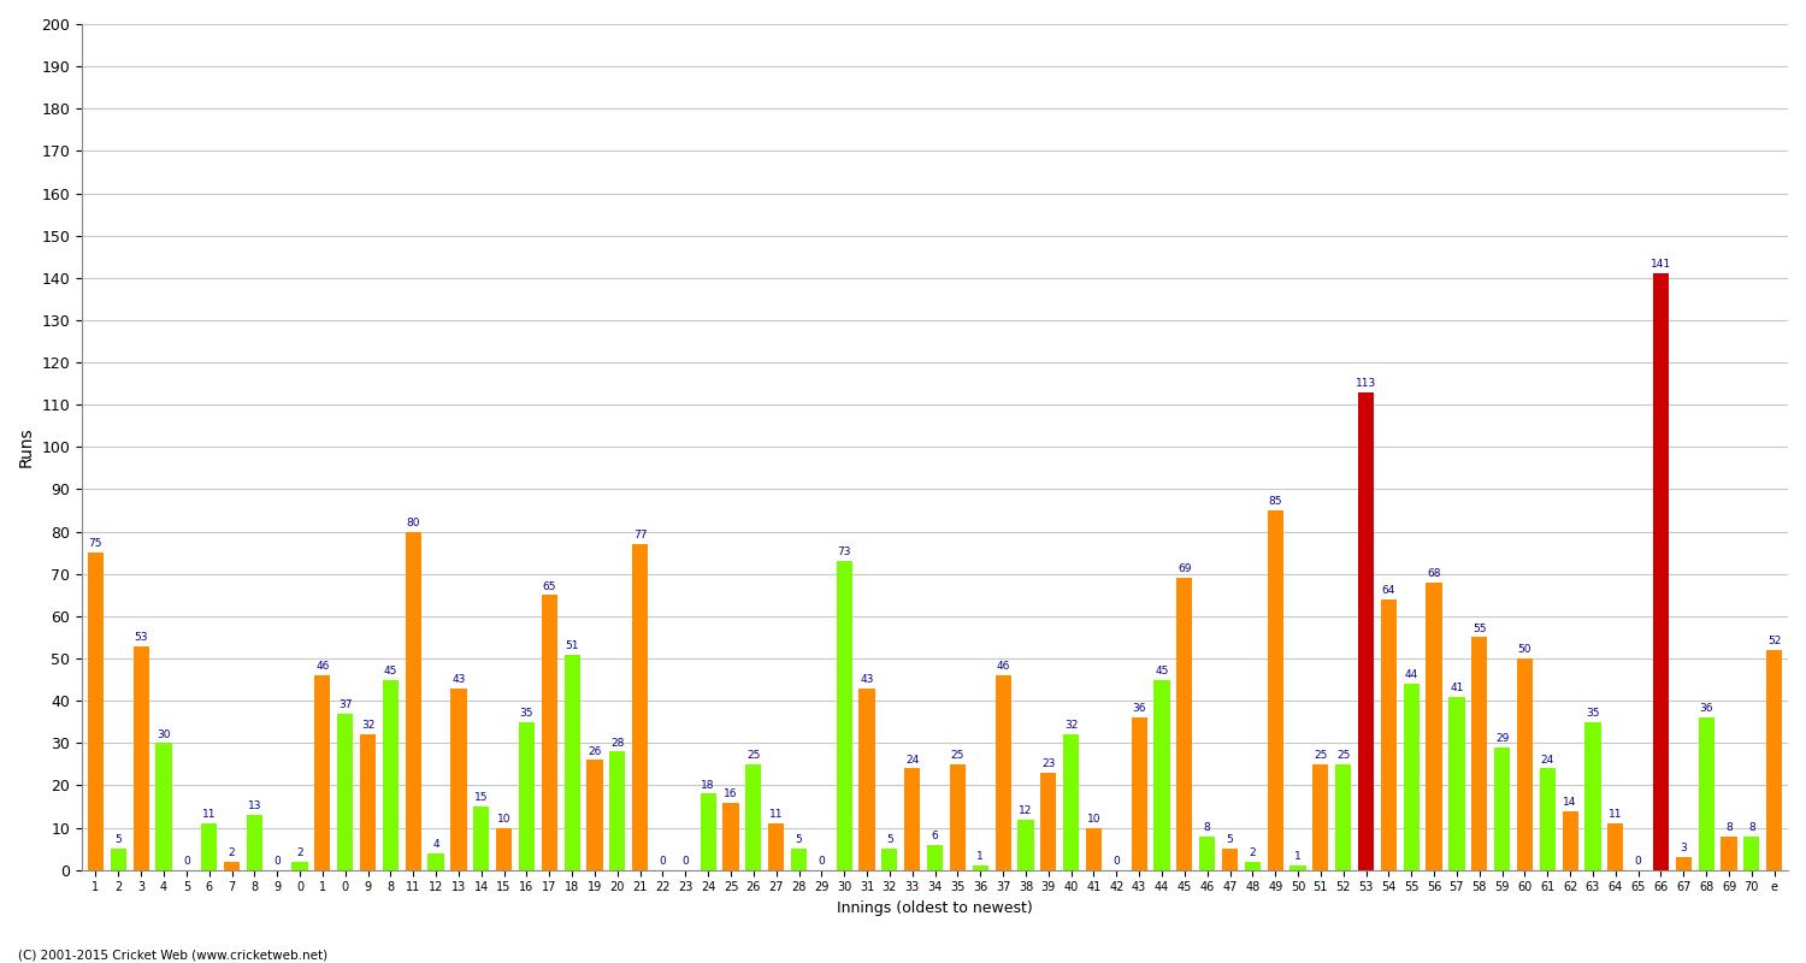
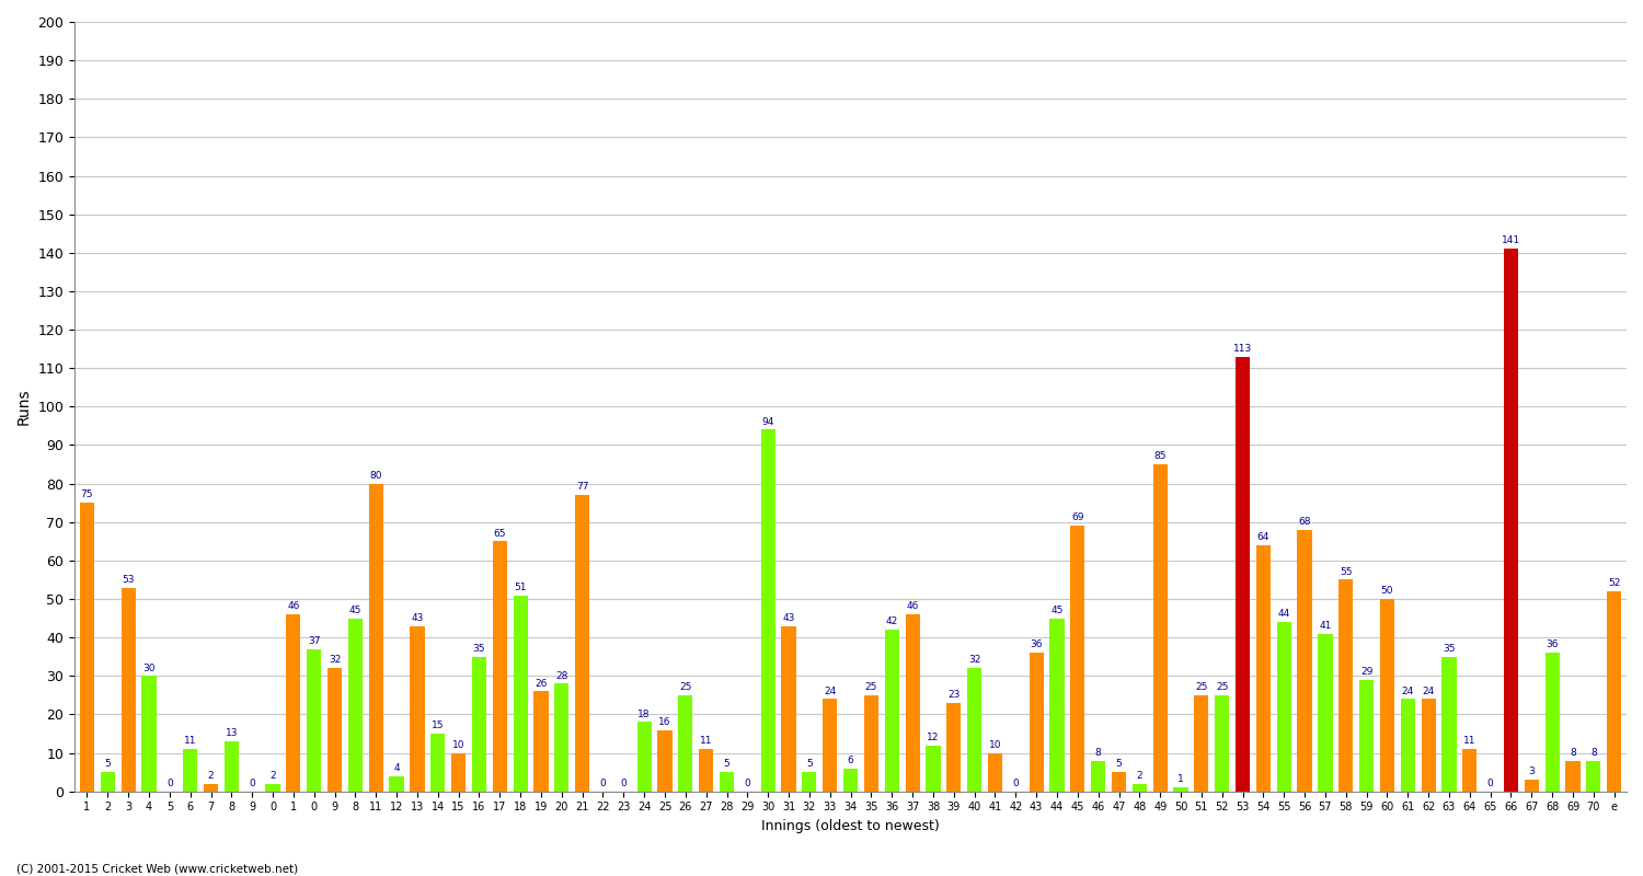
30: 73 -> 94
36: 1 -> 42
62: 14 -> 24
